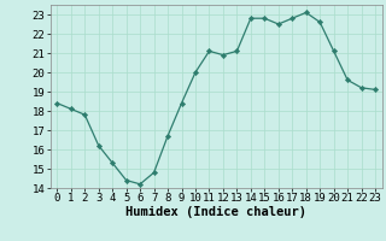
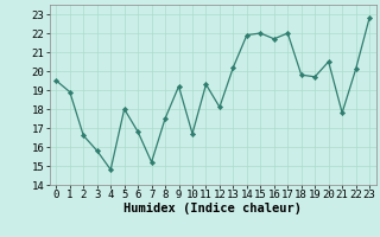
0: 18.4 -> 19.5
1: 18.1 -> 18.9
2: 17.8 -> 16.6
3: 16.2 -> 15.8
4: 15.3 -> 14.8
5: 14.4 -> 18.0
6: 14.2 -> 16.8
7: 14.8 -> 15.2
8: 16.7 -> 17.5
9: 18.4 -> 19.2
10: 20.0 -> 16.7
11: 21.1 -> 19.3
12: 20.9 -> 18.1
13: 21.1 -> 20.2
14: 22.8 -> 21.9
15: 22.8 -> 22.0
16: 22.5 -> 21.7
17: 22.8 -> 22.0
18: 23.1 -> 19.8
19: 22.6 -> 19.7
20: 21.1 -> 20.5
21: 19.6 -> 17.8
22: 19.2 -> 20.1
23: 19.1 -> 22.8
